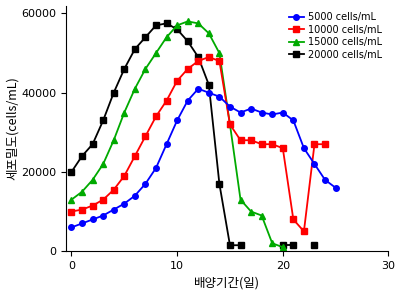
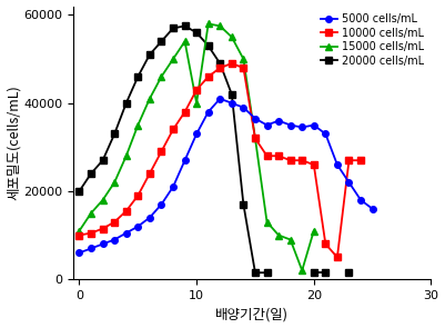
15000 cells/mL/0: 13000 -> 11000
15000 cells/mL/10: 57000 -> 40000
15000 cells/mL/20: 1000 -> 11000
